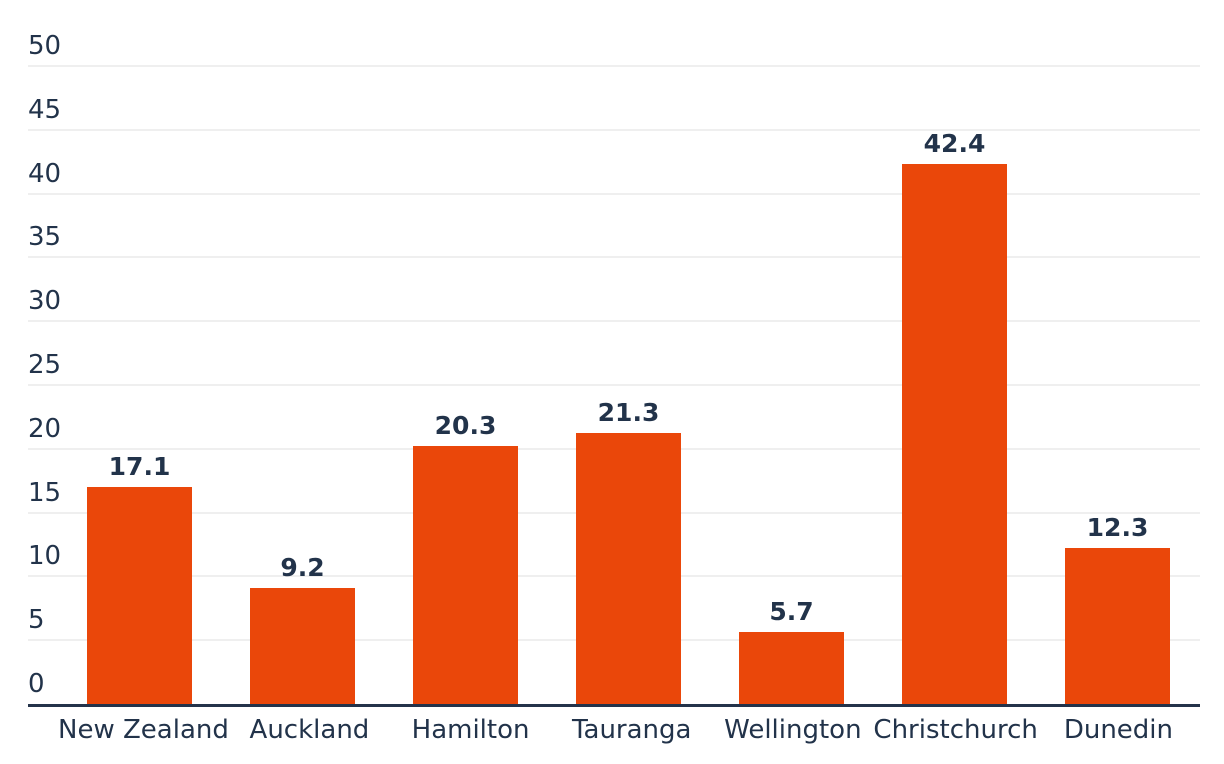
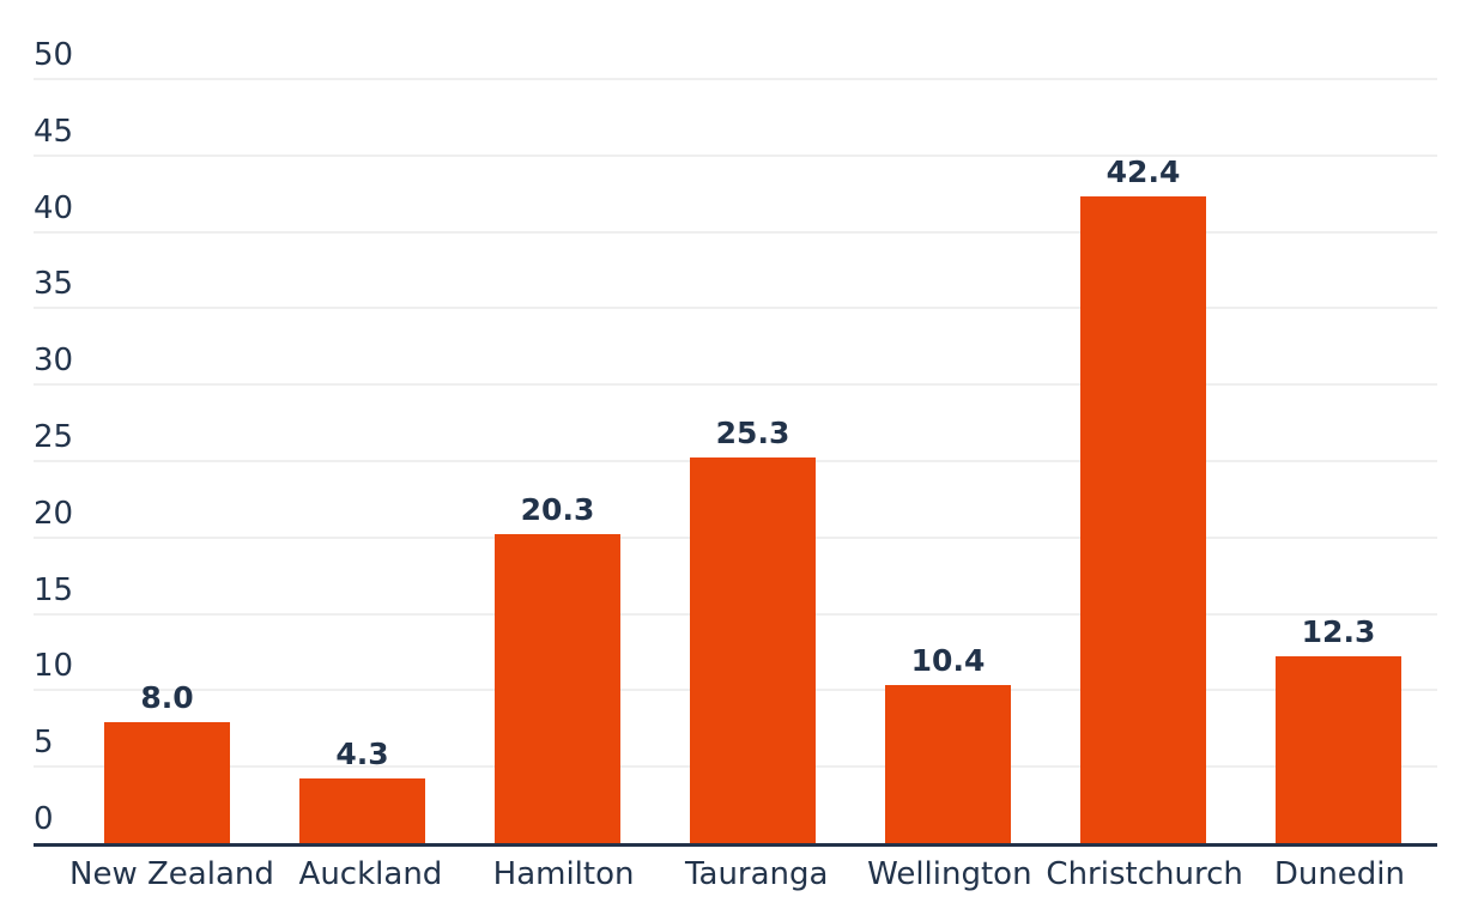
New Zealand: 17.1 -> 8.0
Auckland: 9.2 -> 4.3
Tauranga: 21.3 -> 25.3
Wellington: 5.7 -> 10.4
